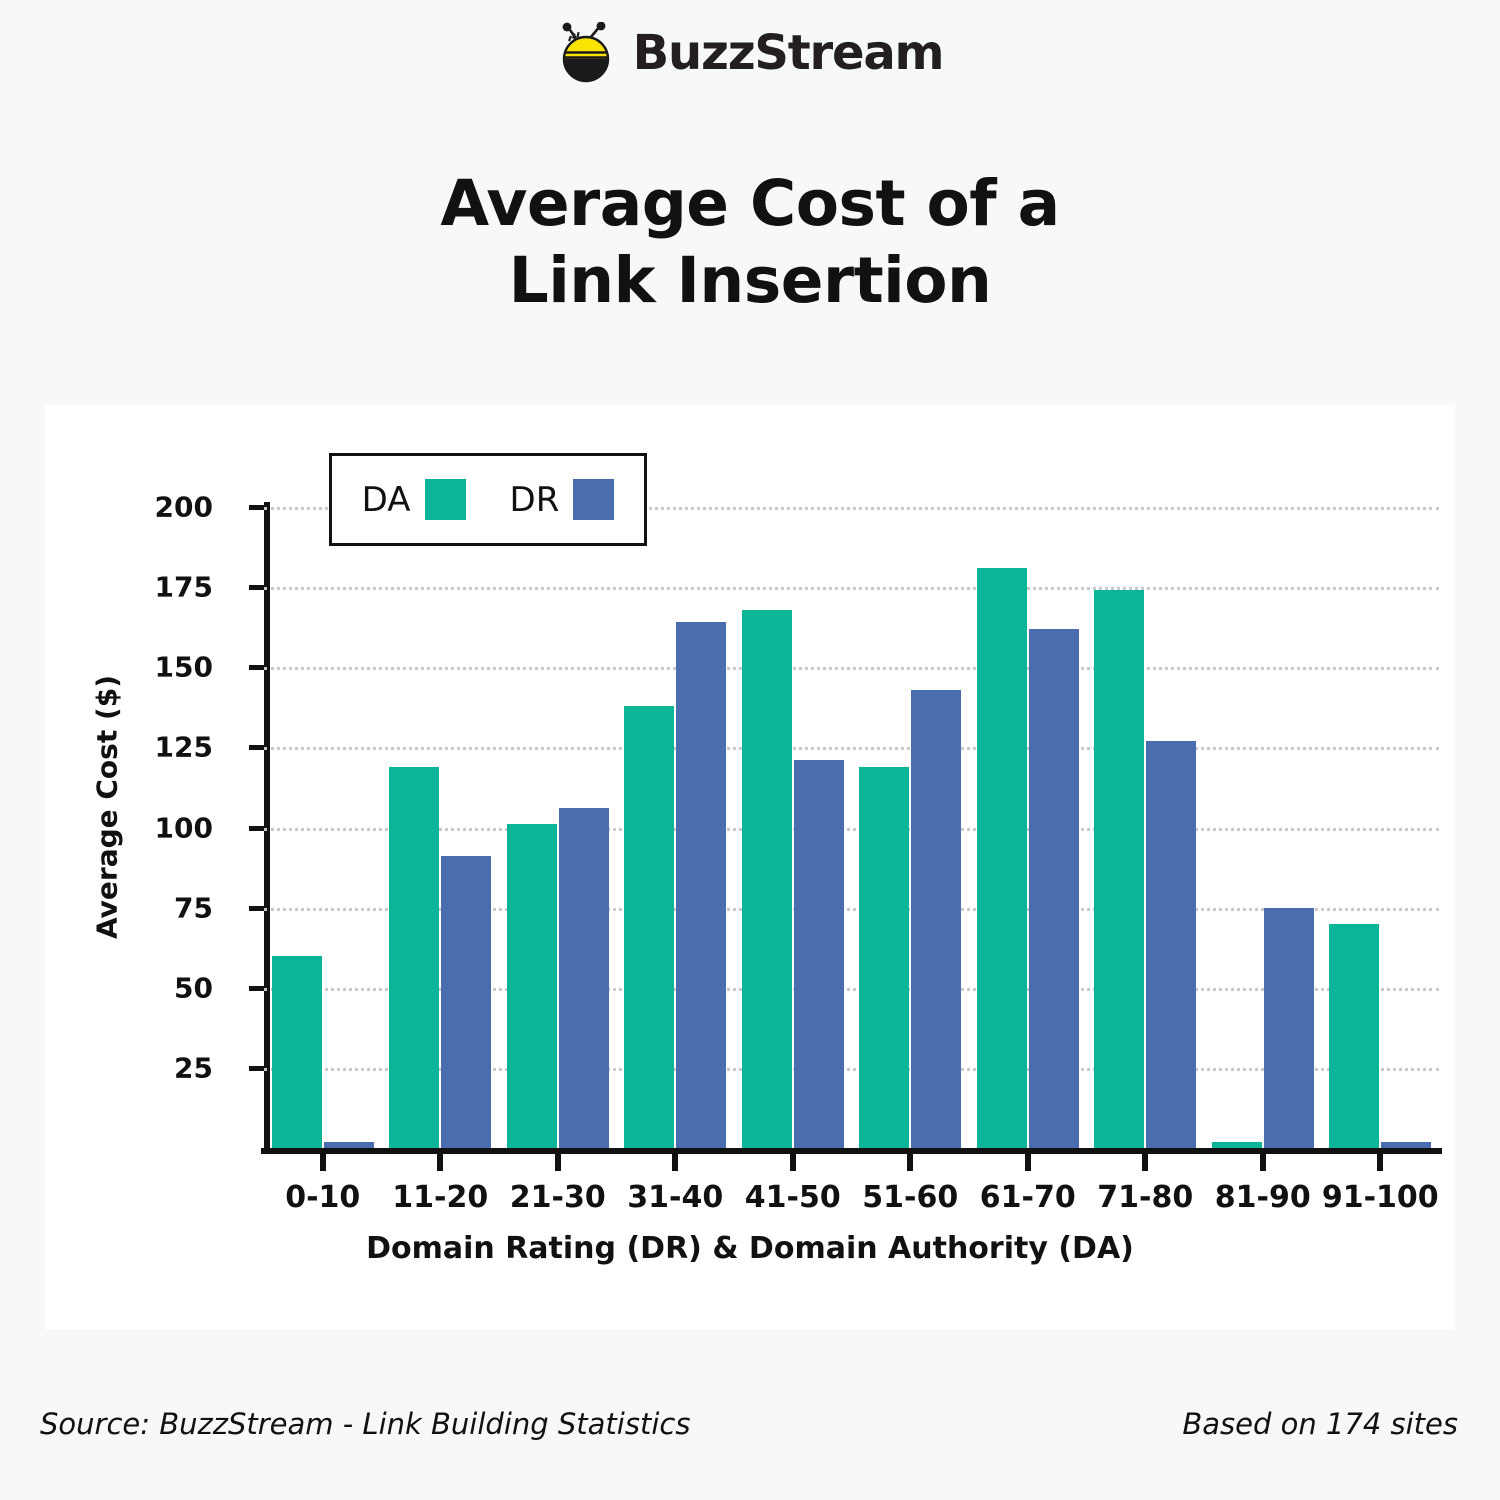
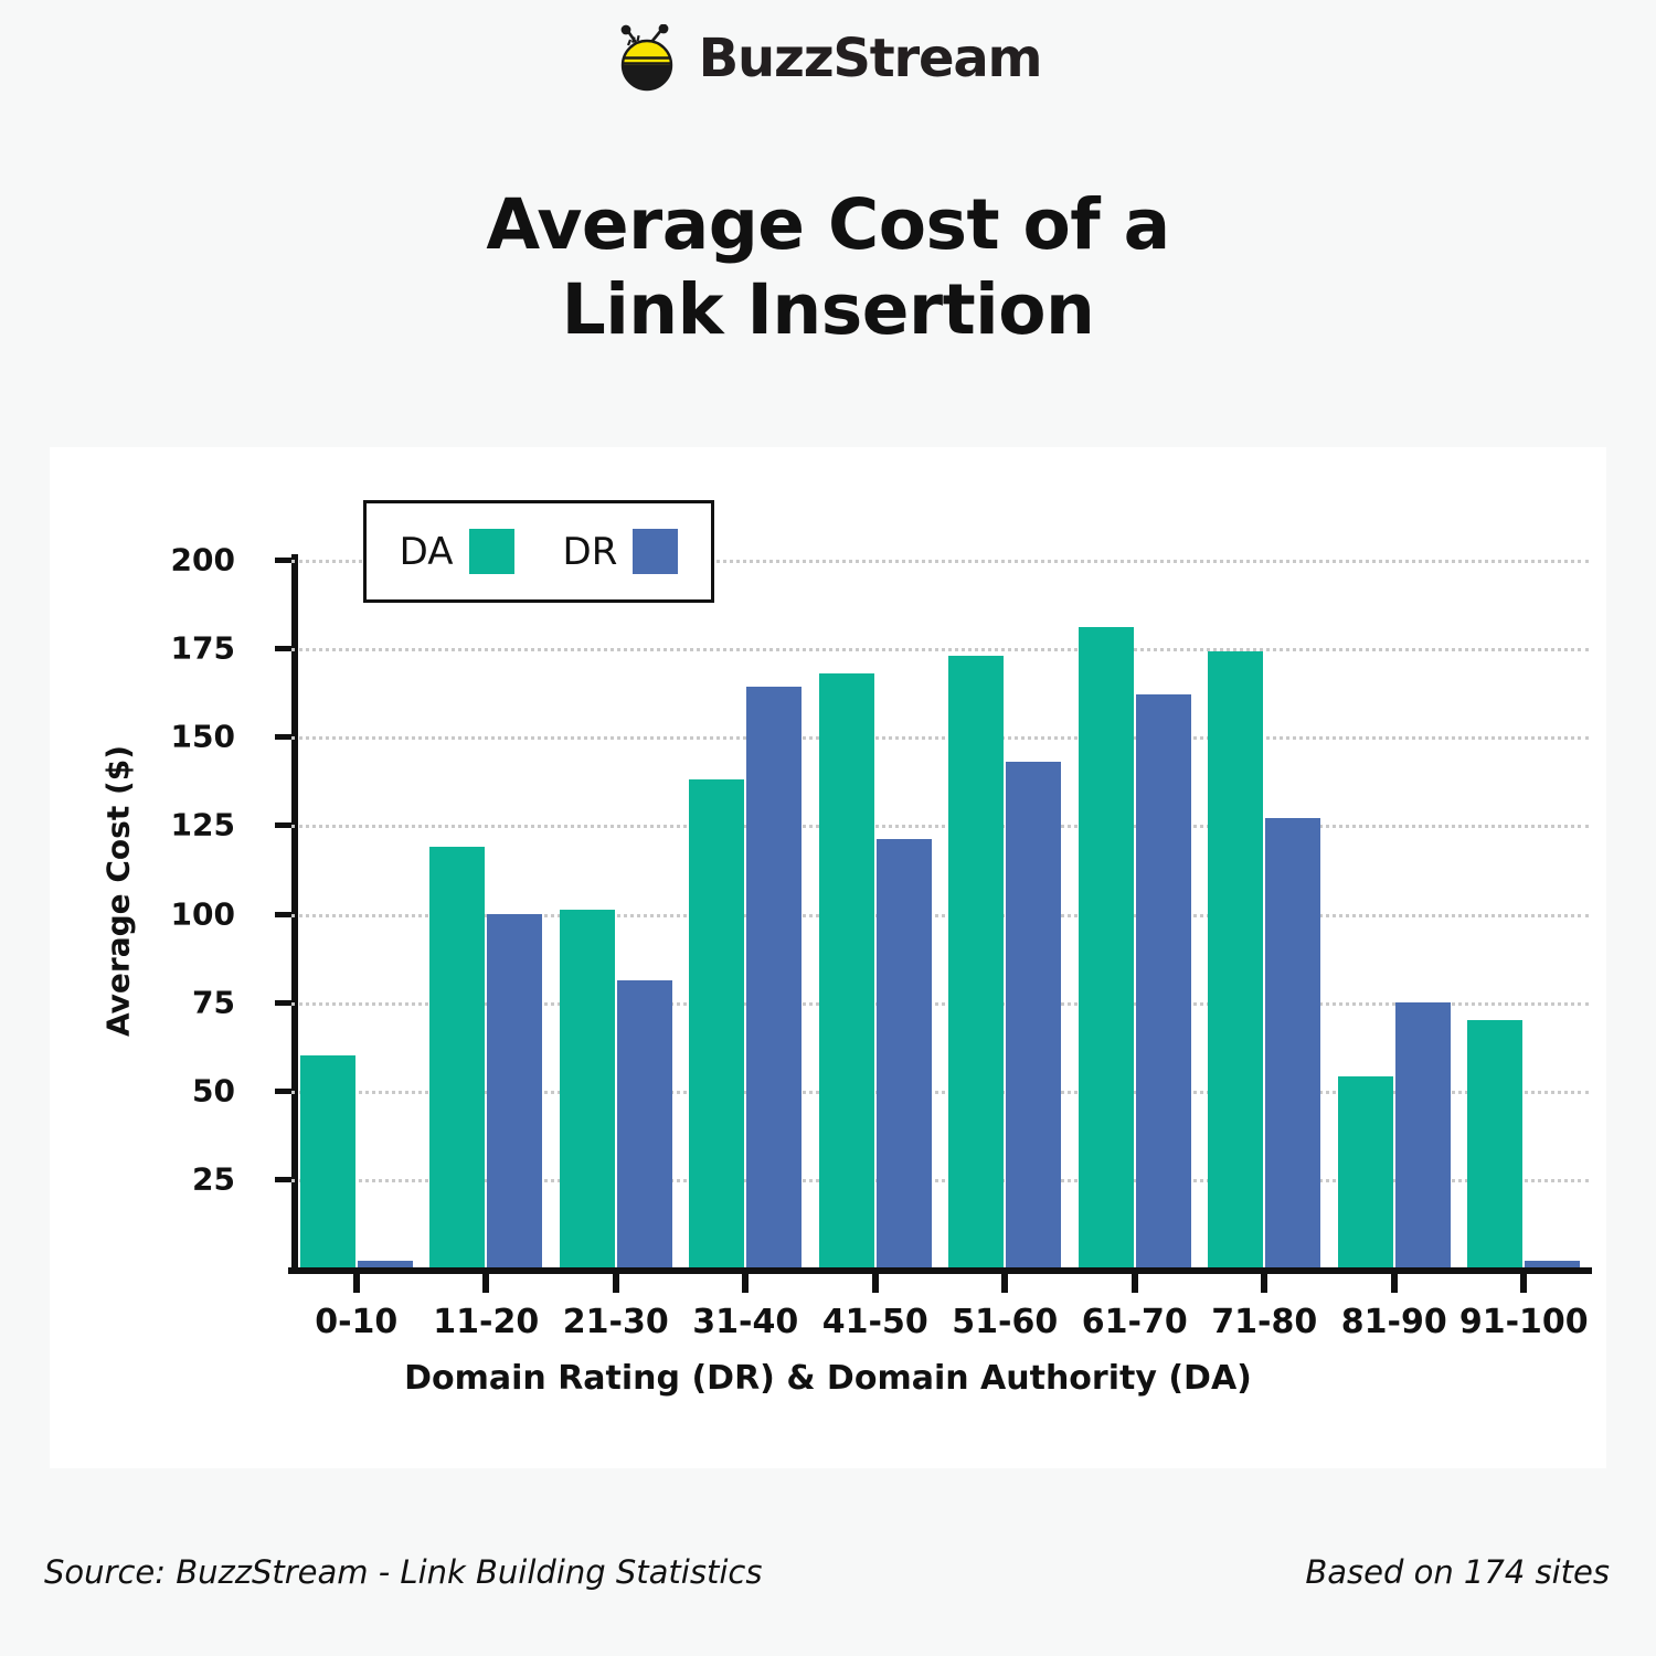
DR/11-20: 91 -> 100
DR/21-30: 106 -> 81
DA/51-60: 119 -> 173
DA/81-90: 2 -> 54
